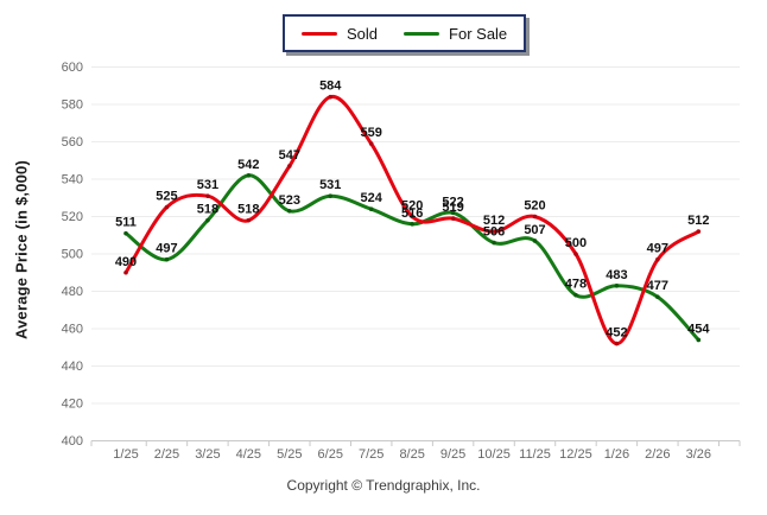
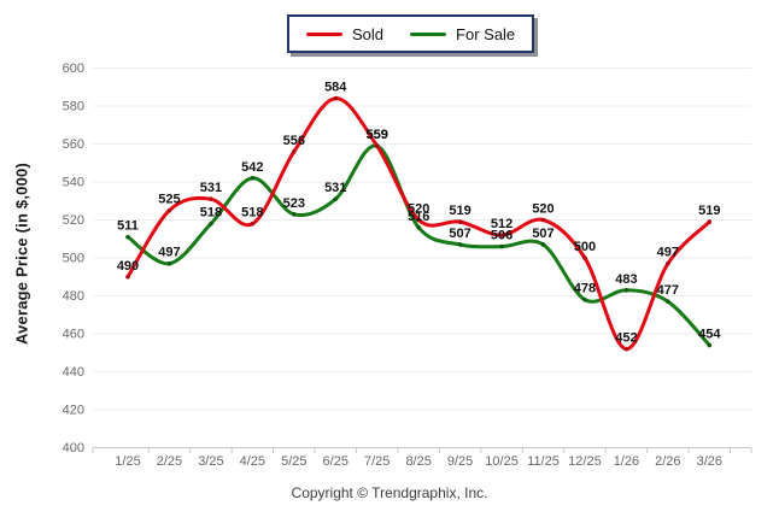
Sold/5/25: 547 -> 556
For Sale/7/25: 524 -> 559
For Sale/9/25: 522 -> 507
Sold/3/26: 512 -> 519
